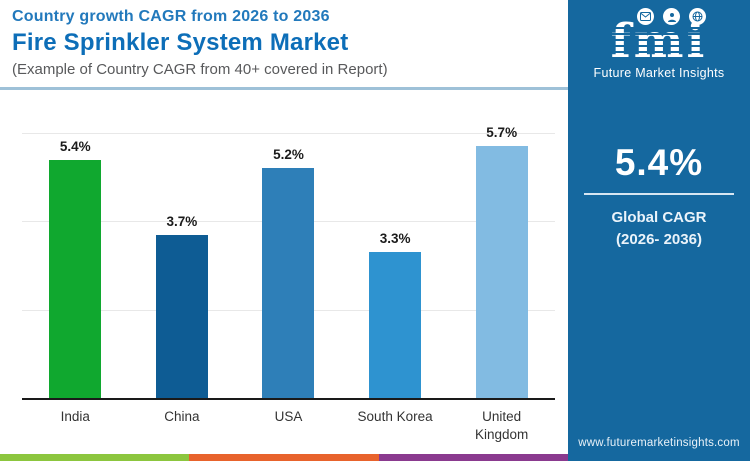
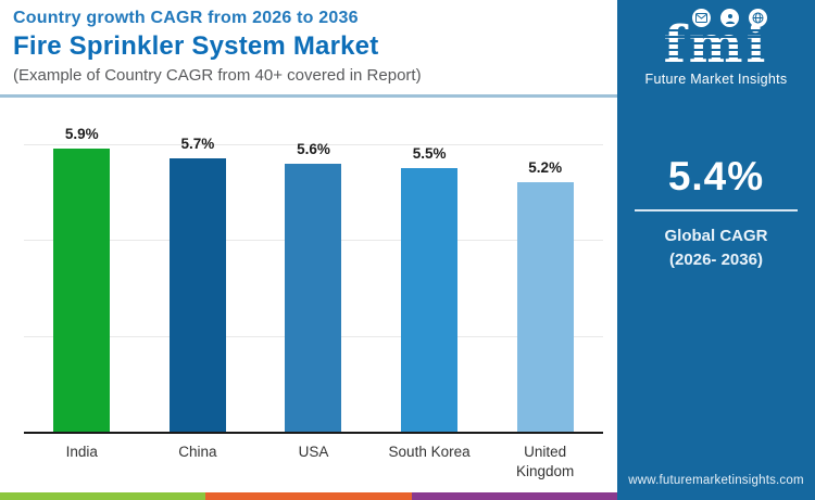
India: 5.4% -> 5.9%
China: 3.7% -> 5.7%
USA: 5.2% -> 5.6%
South Korea: 3.3% -> 5.5%
United Kingdom: 5.7% -> 5.2%
